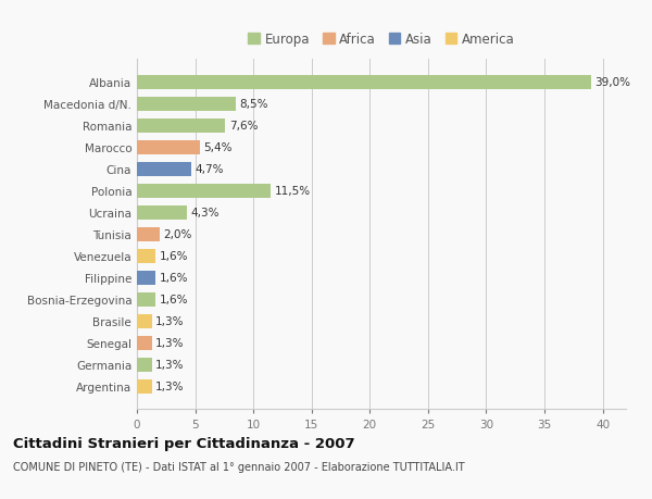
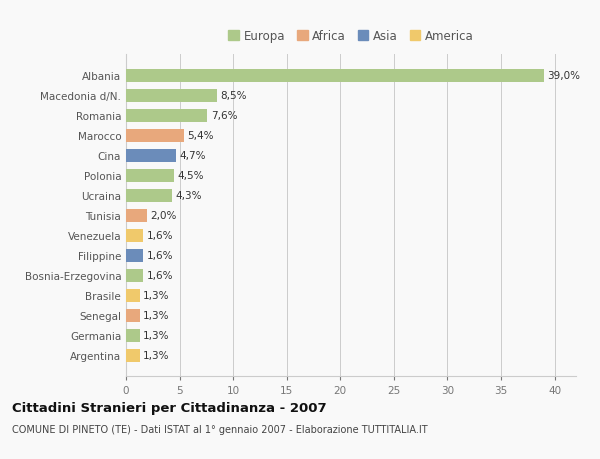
Polonia: 11,5% -> 4,5%
